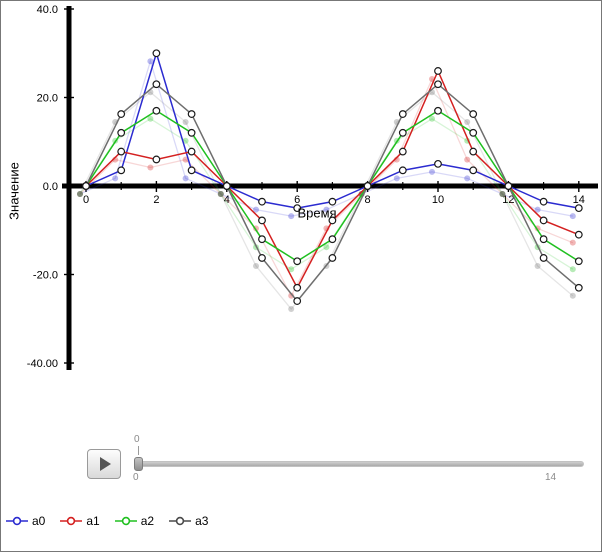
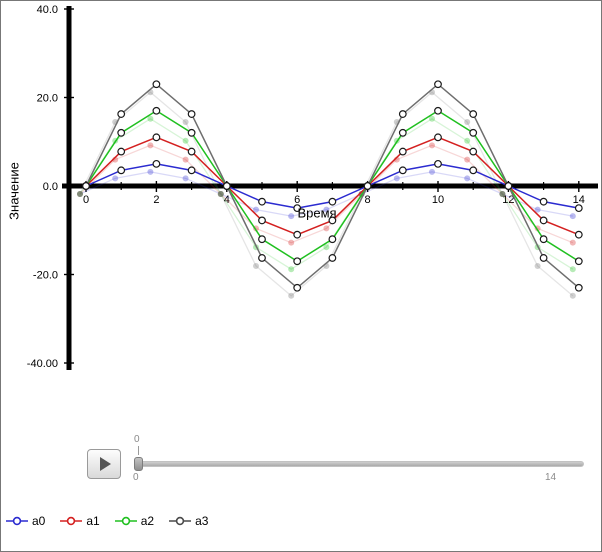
a0/2: 30 -> 5
a1/2: 6 -> 11
a1/6: -23 -> -11
a3/6: -26 -> -23
a1/10: 26 -> 11
